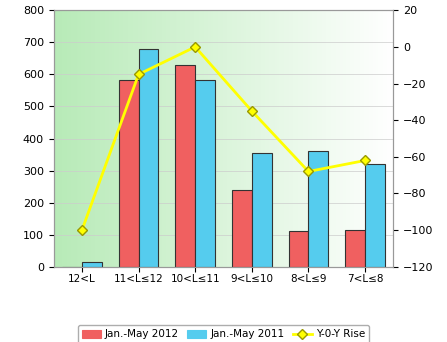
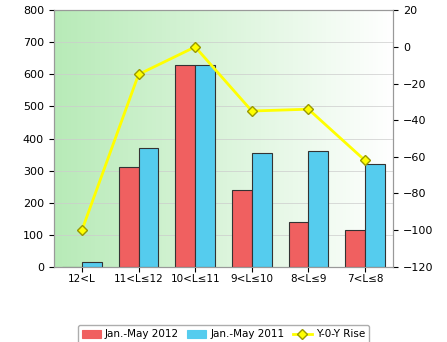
Jan.-May 2012/11<L≤12: 583 -> 310
Jan.-May 2011/11<L≤12: 678 -> 370
Jan.-May 2011/10<L≤11: 583 -> 630
Jan.-May 2012/8<L≤9: 110 -> 140
Y-0-Y Rise/8<L≤9: -68 -> -34
